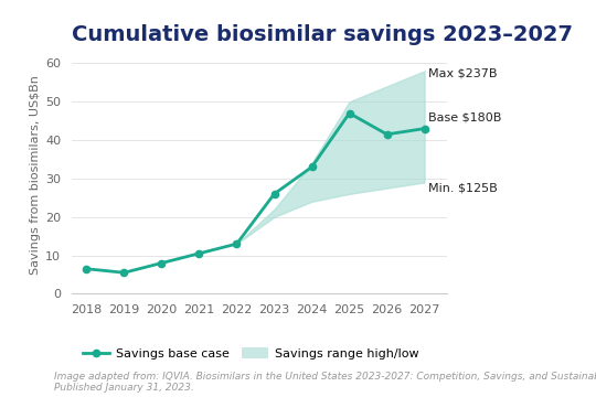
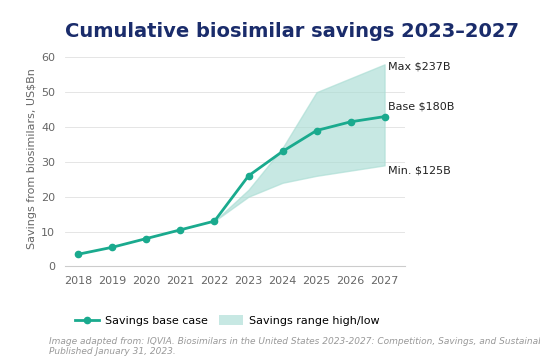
Savings base case/2018: 6.5 -> 3.5
Savings base case/2025: 47.0 -> 39.0
